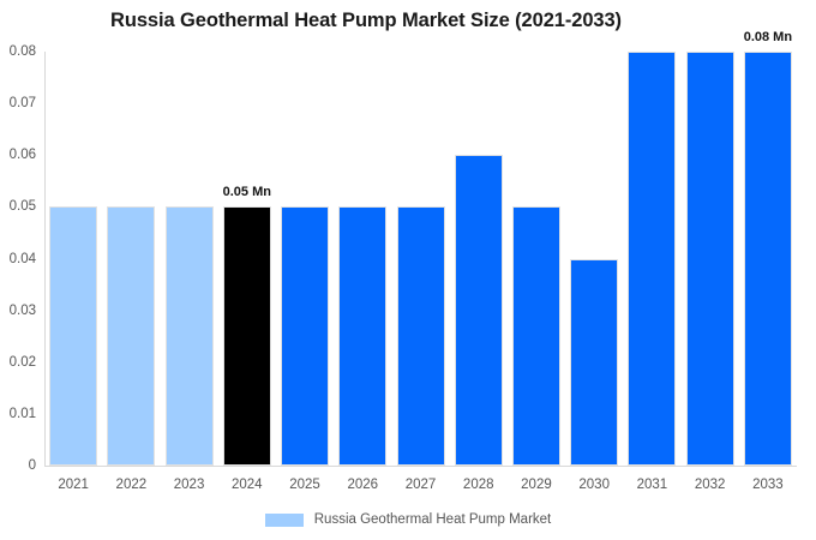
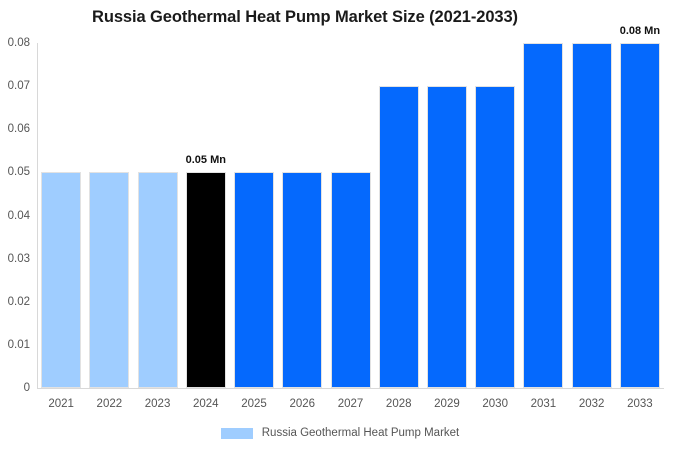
2028: 0.06 -> 0.07
2029: 0.05 -> 0.07
2030: 0.04 -> 0.07
